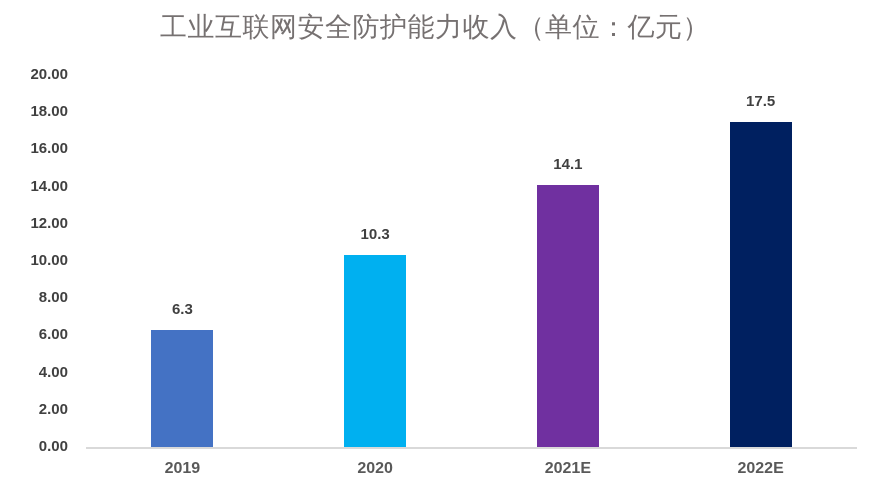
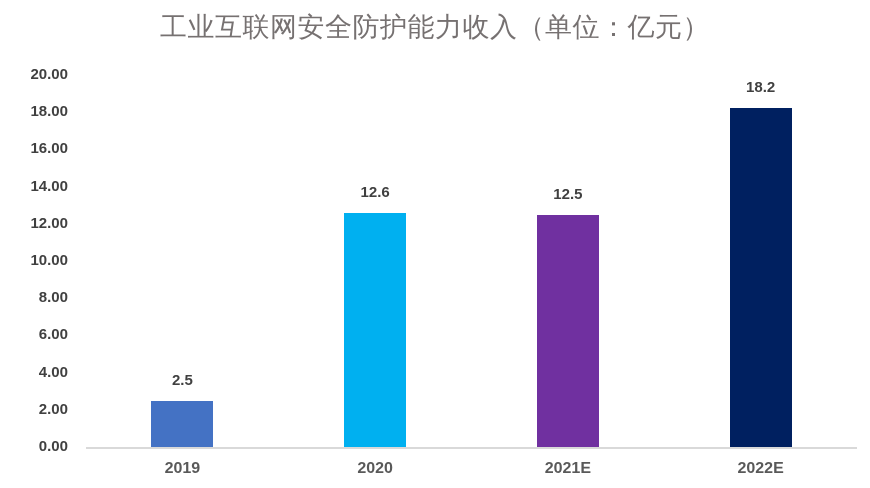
2019: 6.3 -> 2.5
2020: 10.3 -> 12.6
2021E: 14.1 -> 12.5
2022E: 17.5 -> 18.2
